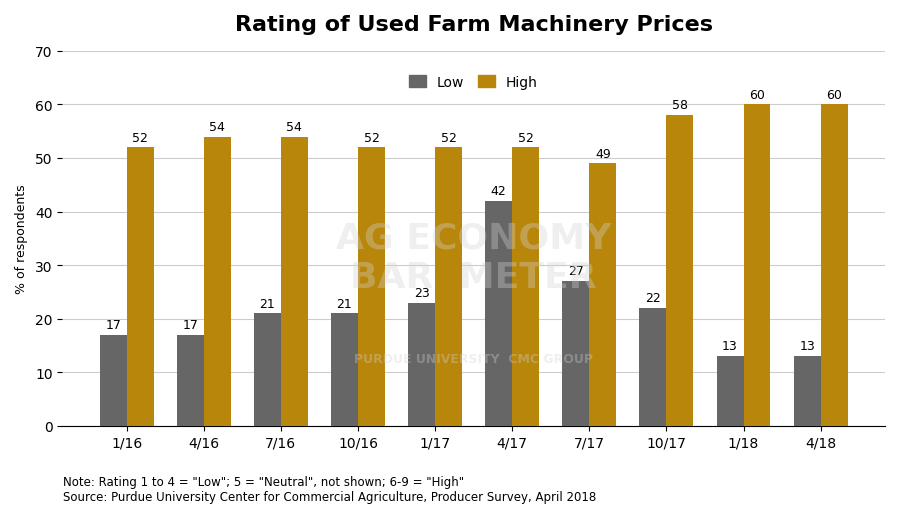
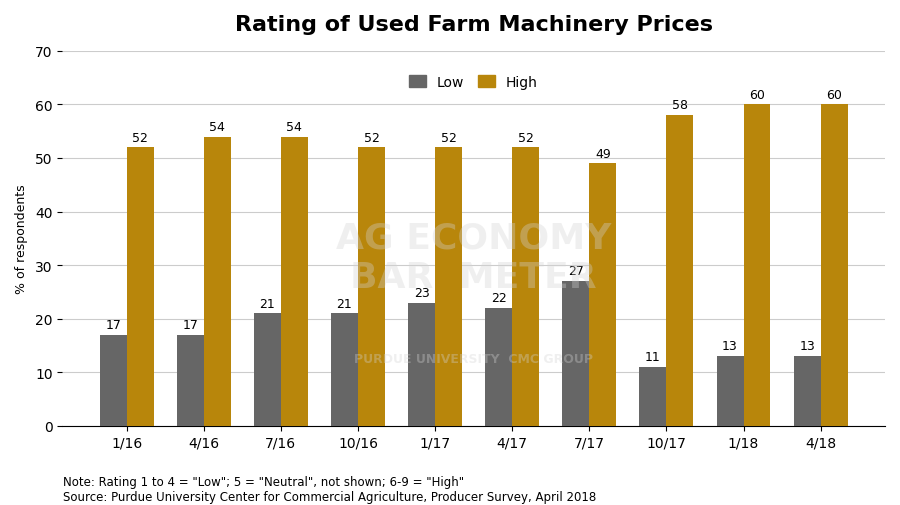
Low/4/17: 42 -> 22
Low/10/17: 22 -> 11
